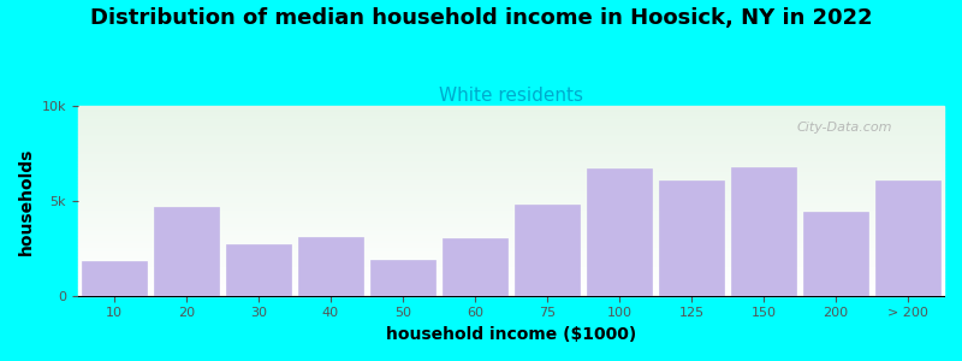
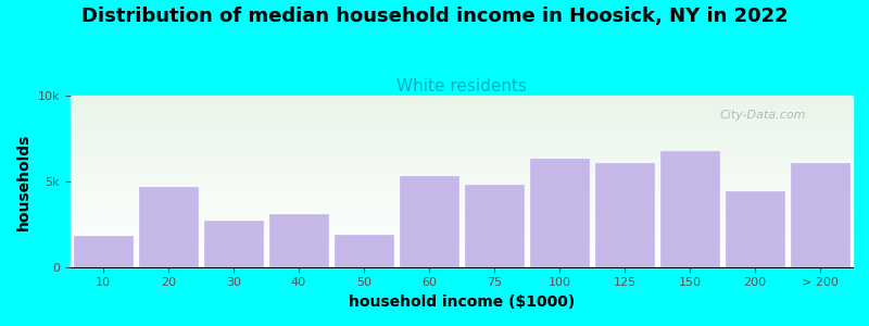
60: 3.0k -> 5.3k
100: 6.7k -> 6.3k
